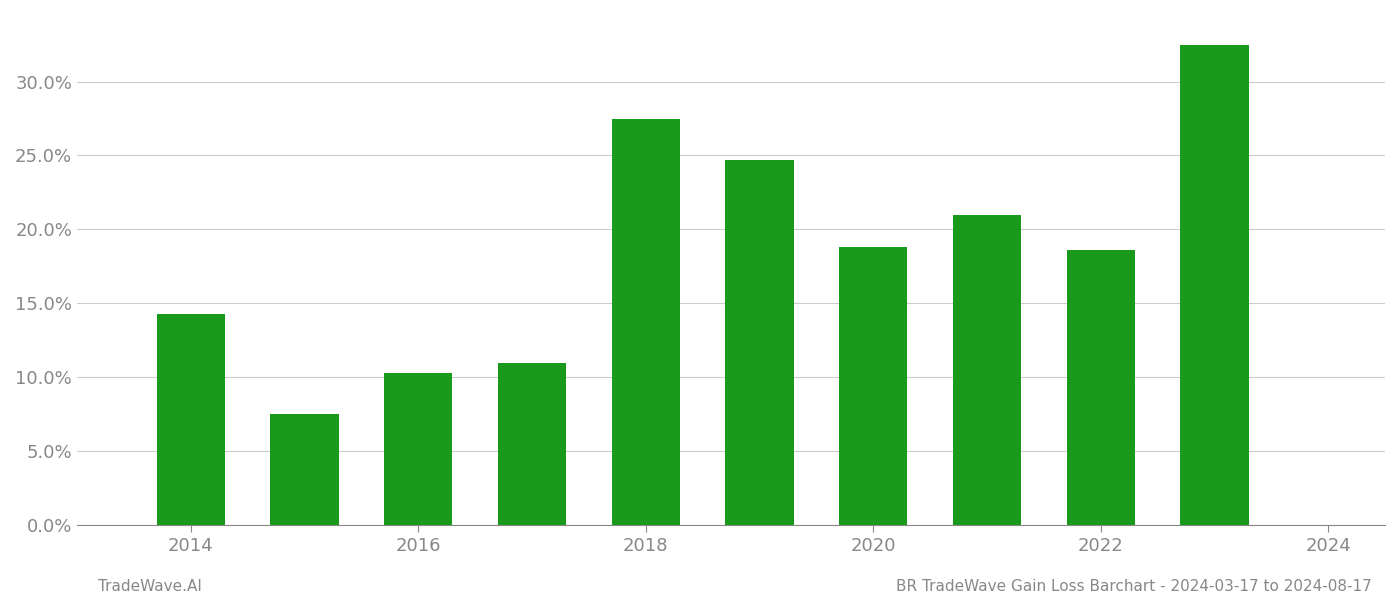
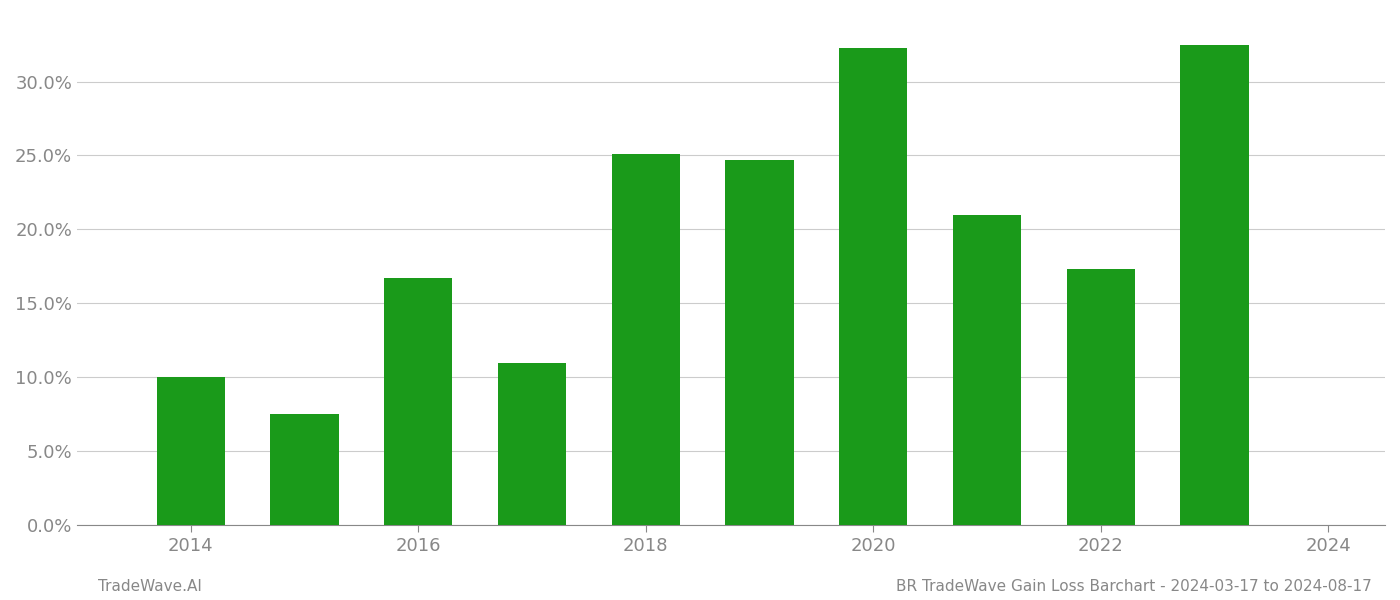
2014: 14.3% -> 10.0%
2016: 10.3% -> 16.7%
2018: 27.5% -> 25.1%
2020: 18.8% -> 32.3%
2022: 18.6% -> 17.3%
